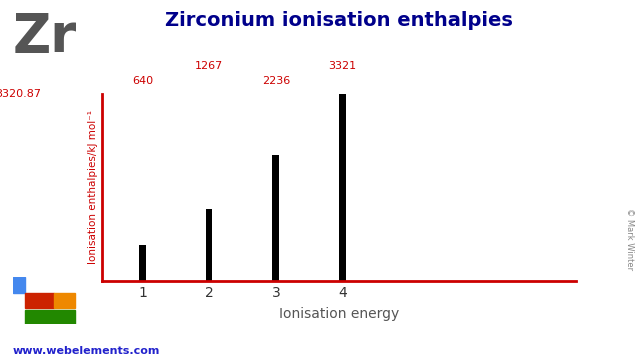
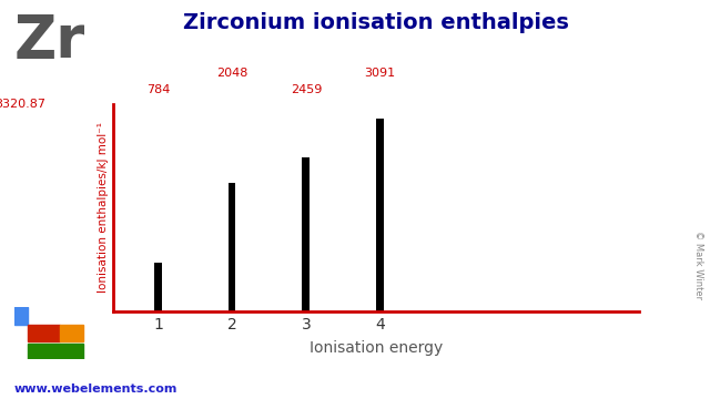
1: 640 -> 784
2: 1267 -> 2048
3: 2236 -> 2459
4: 3321 -> 3091
